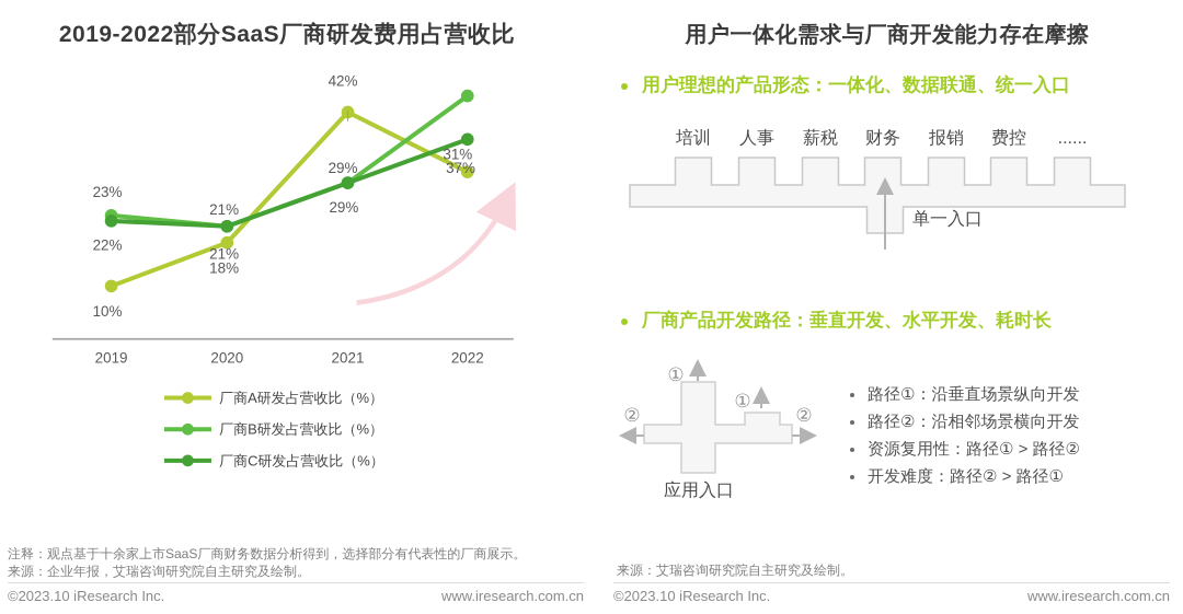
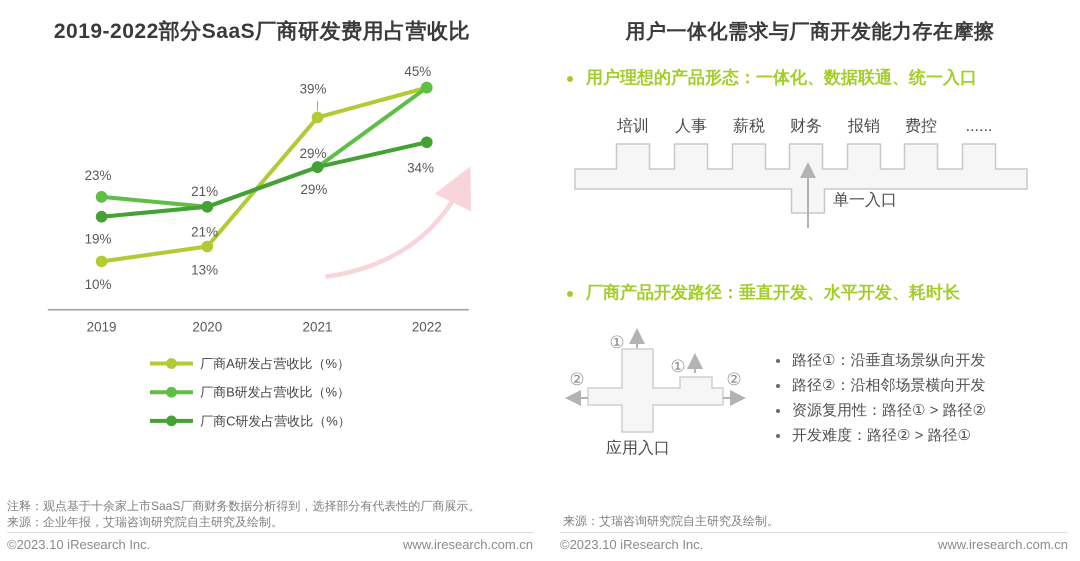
厂商C研发占营收比（%）/2019: 22% -> 19%
厂商A研发占营收比（%）/2020: 18% -> 13%
厂商A研发占营收比（%）/2021: 42% -> 39%
厂商A研发占营收比（%）/2022: 31% -> 45%
厂商C研发占营收比（%）/2022: 37% -> 34%
